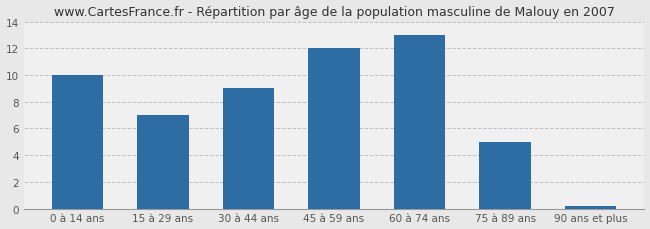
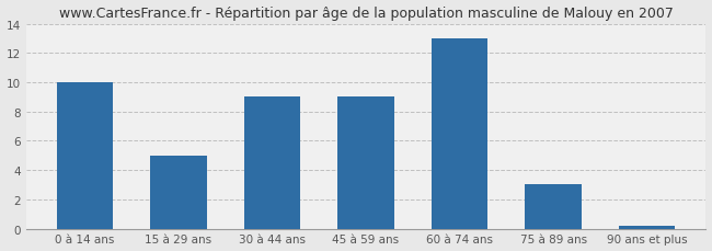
15 à 29 ans: 7.0 -> 5.0
45 à 59 ans: 12.0 -> 9.0
75 à 89 ans: 5.0 -> 3.0
